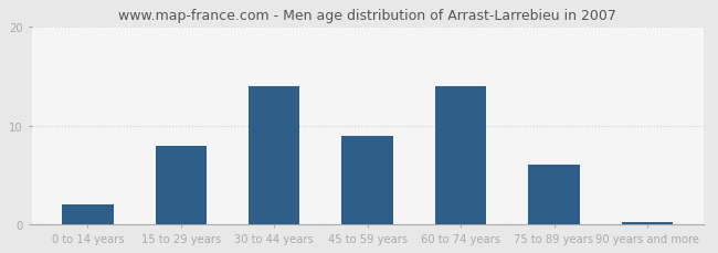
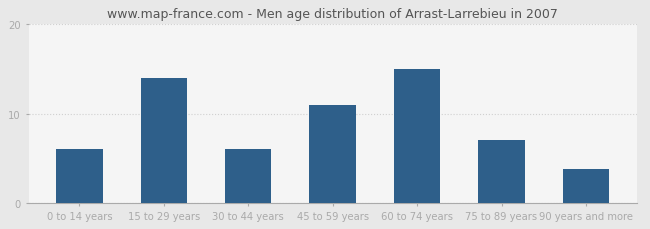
0 to 14 years: 2.0 -> 6.0
15 to 29 years: 8.0 -> 14.0
30 to 44 years: 14.0 -> 6.0
45 to 59 years: 9.0 -> 11.0
60 to 74 years: 14.0 -> 15.0
75 to 89 years: 6.0 -> 7.0
90 years and more: 0.2 -> 3.8
